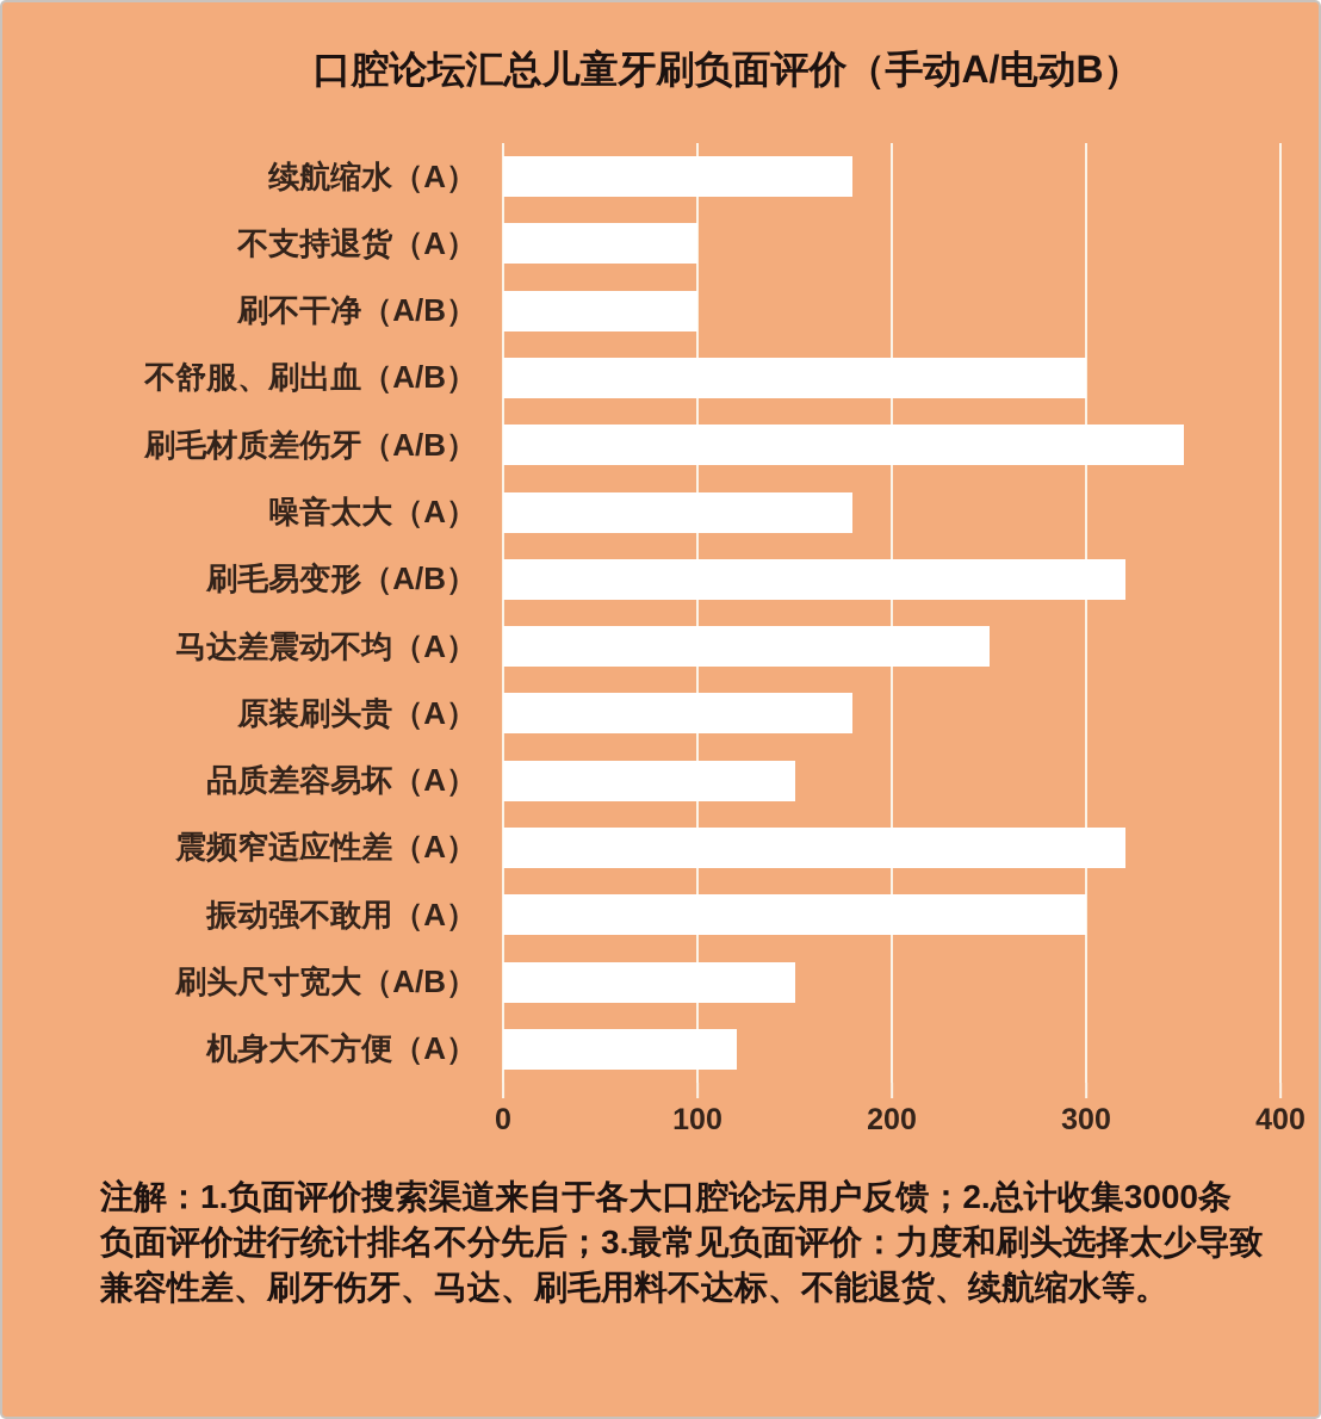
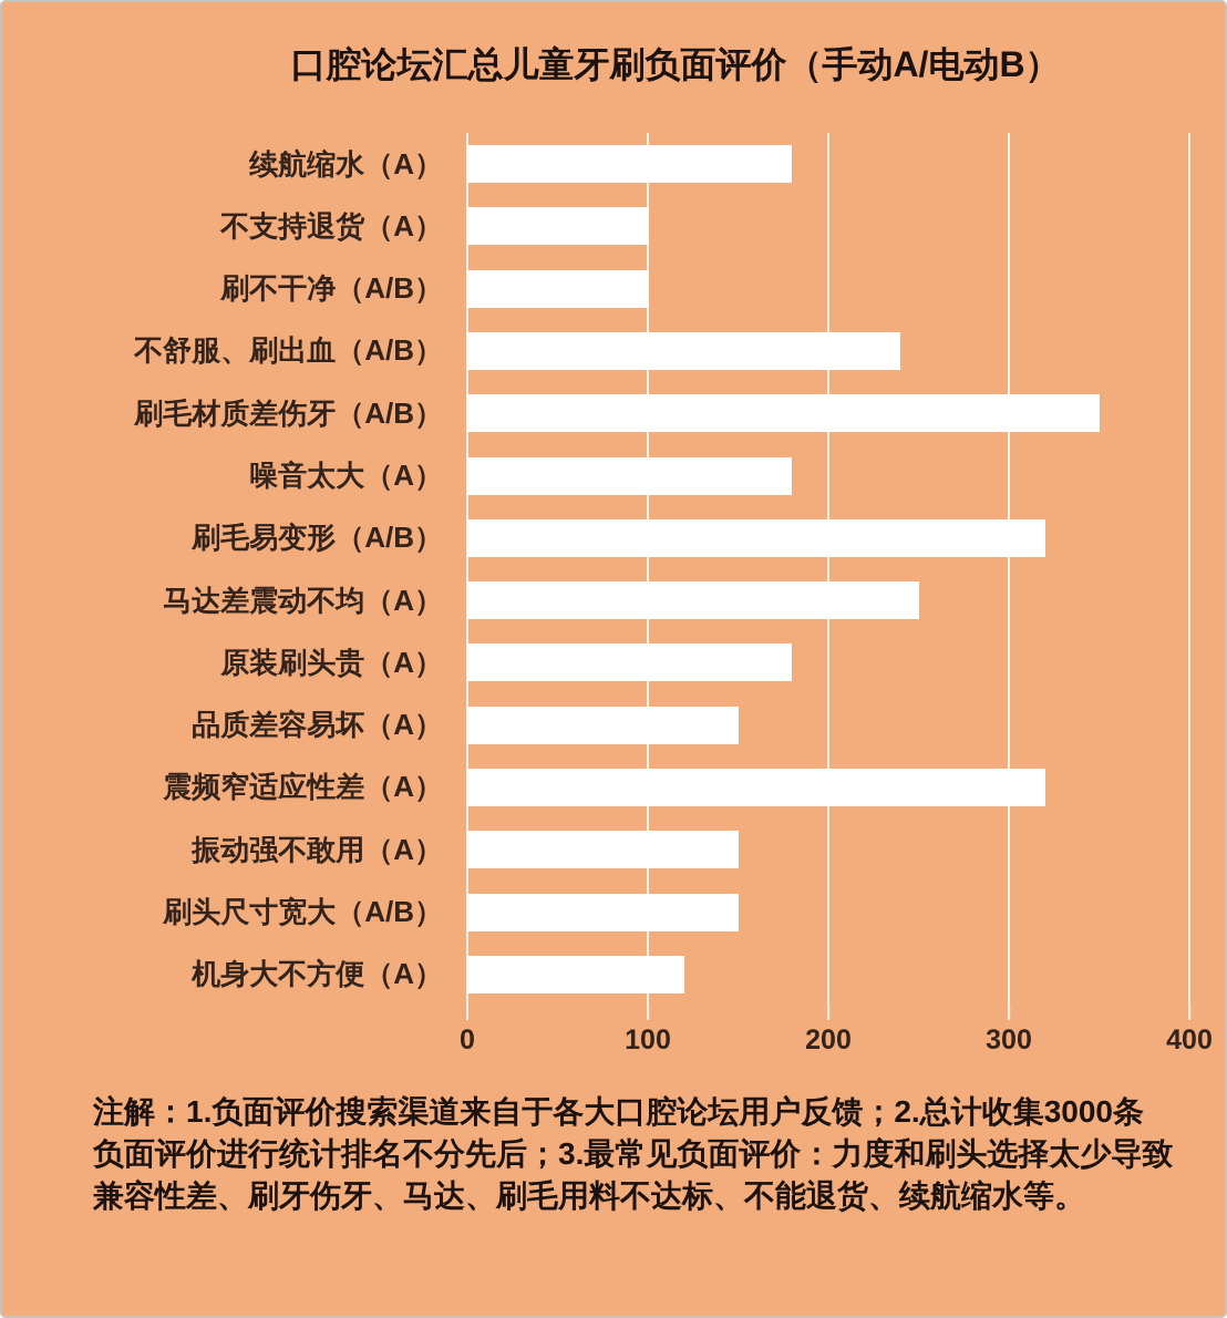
不舒服、刷出血（A/B）: 300 -> 240
振动强不敢用（A）: 300 -> 150
